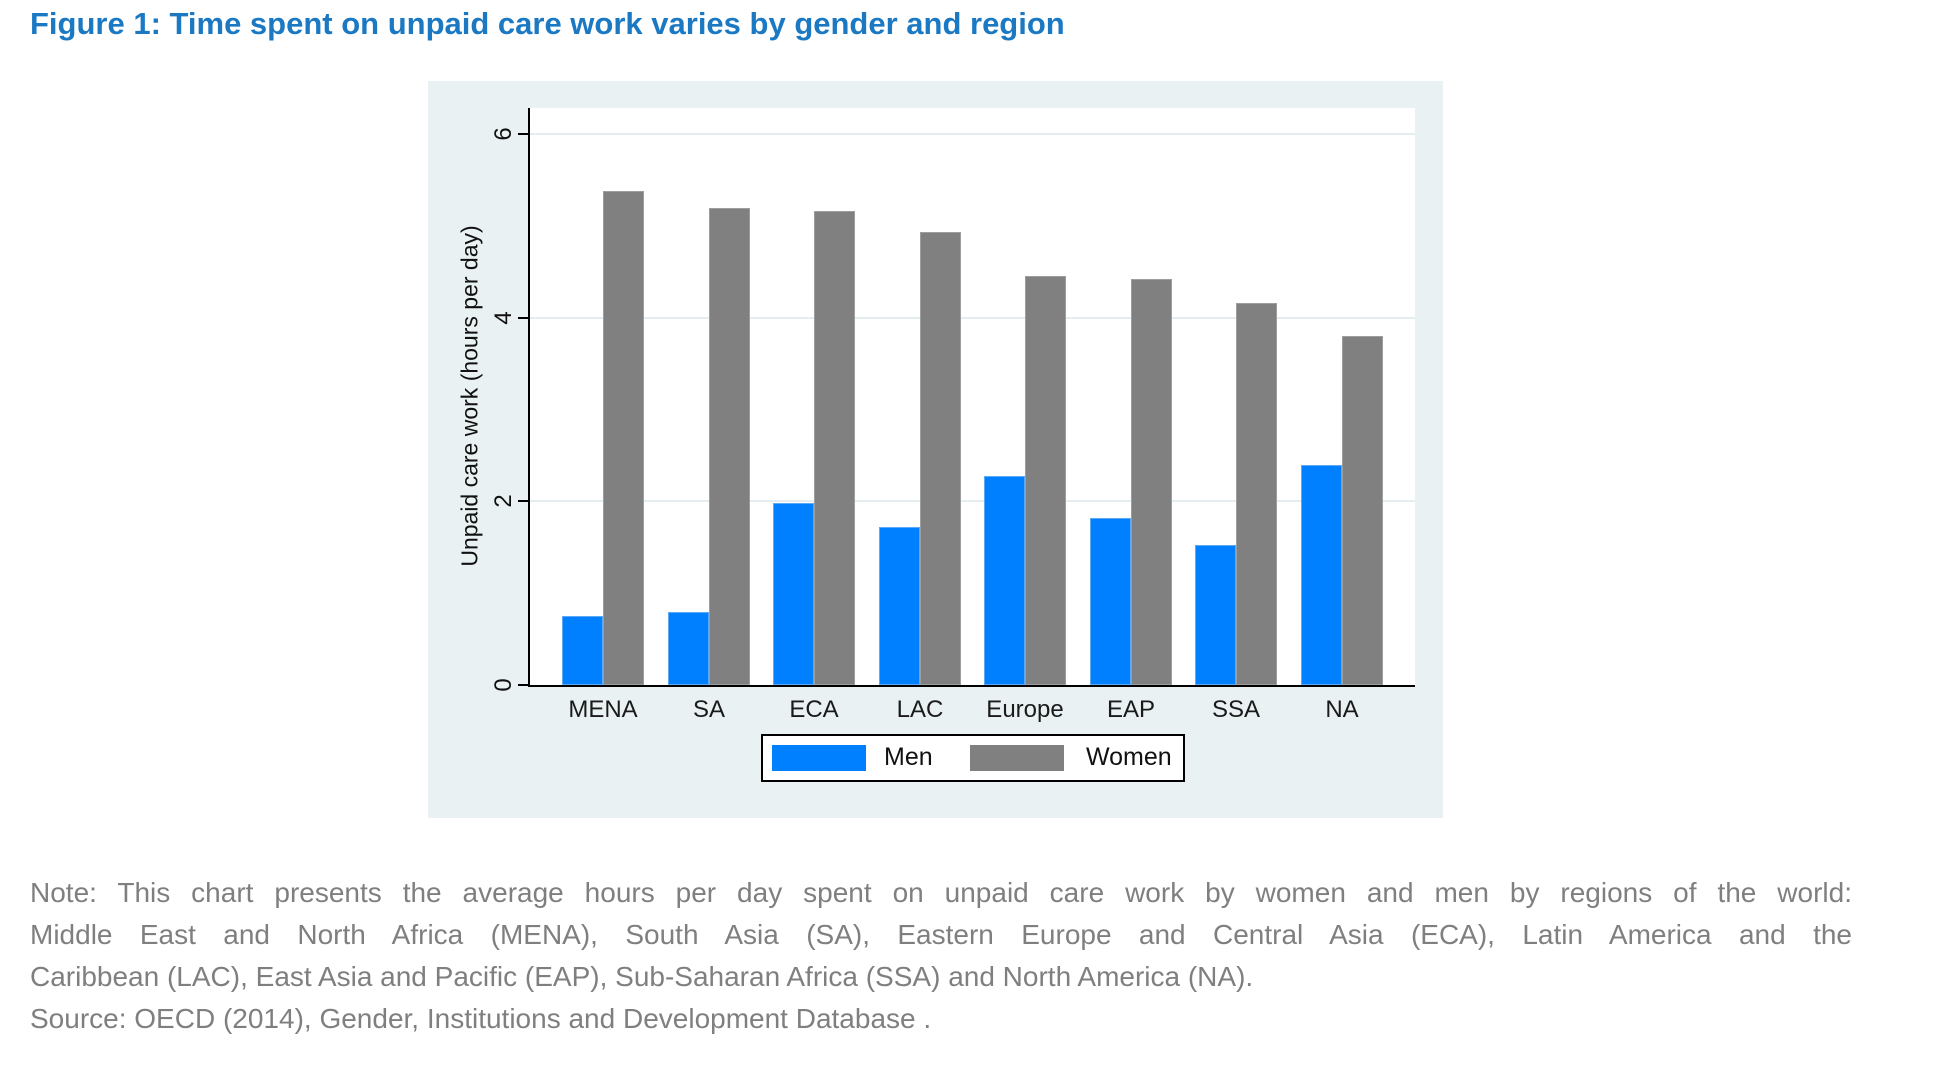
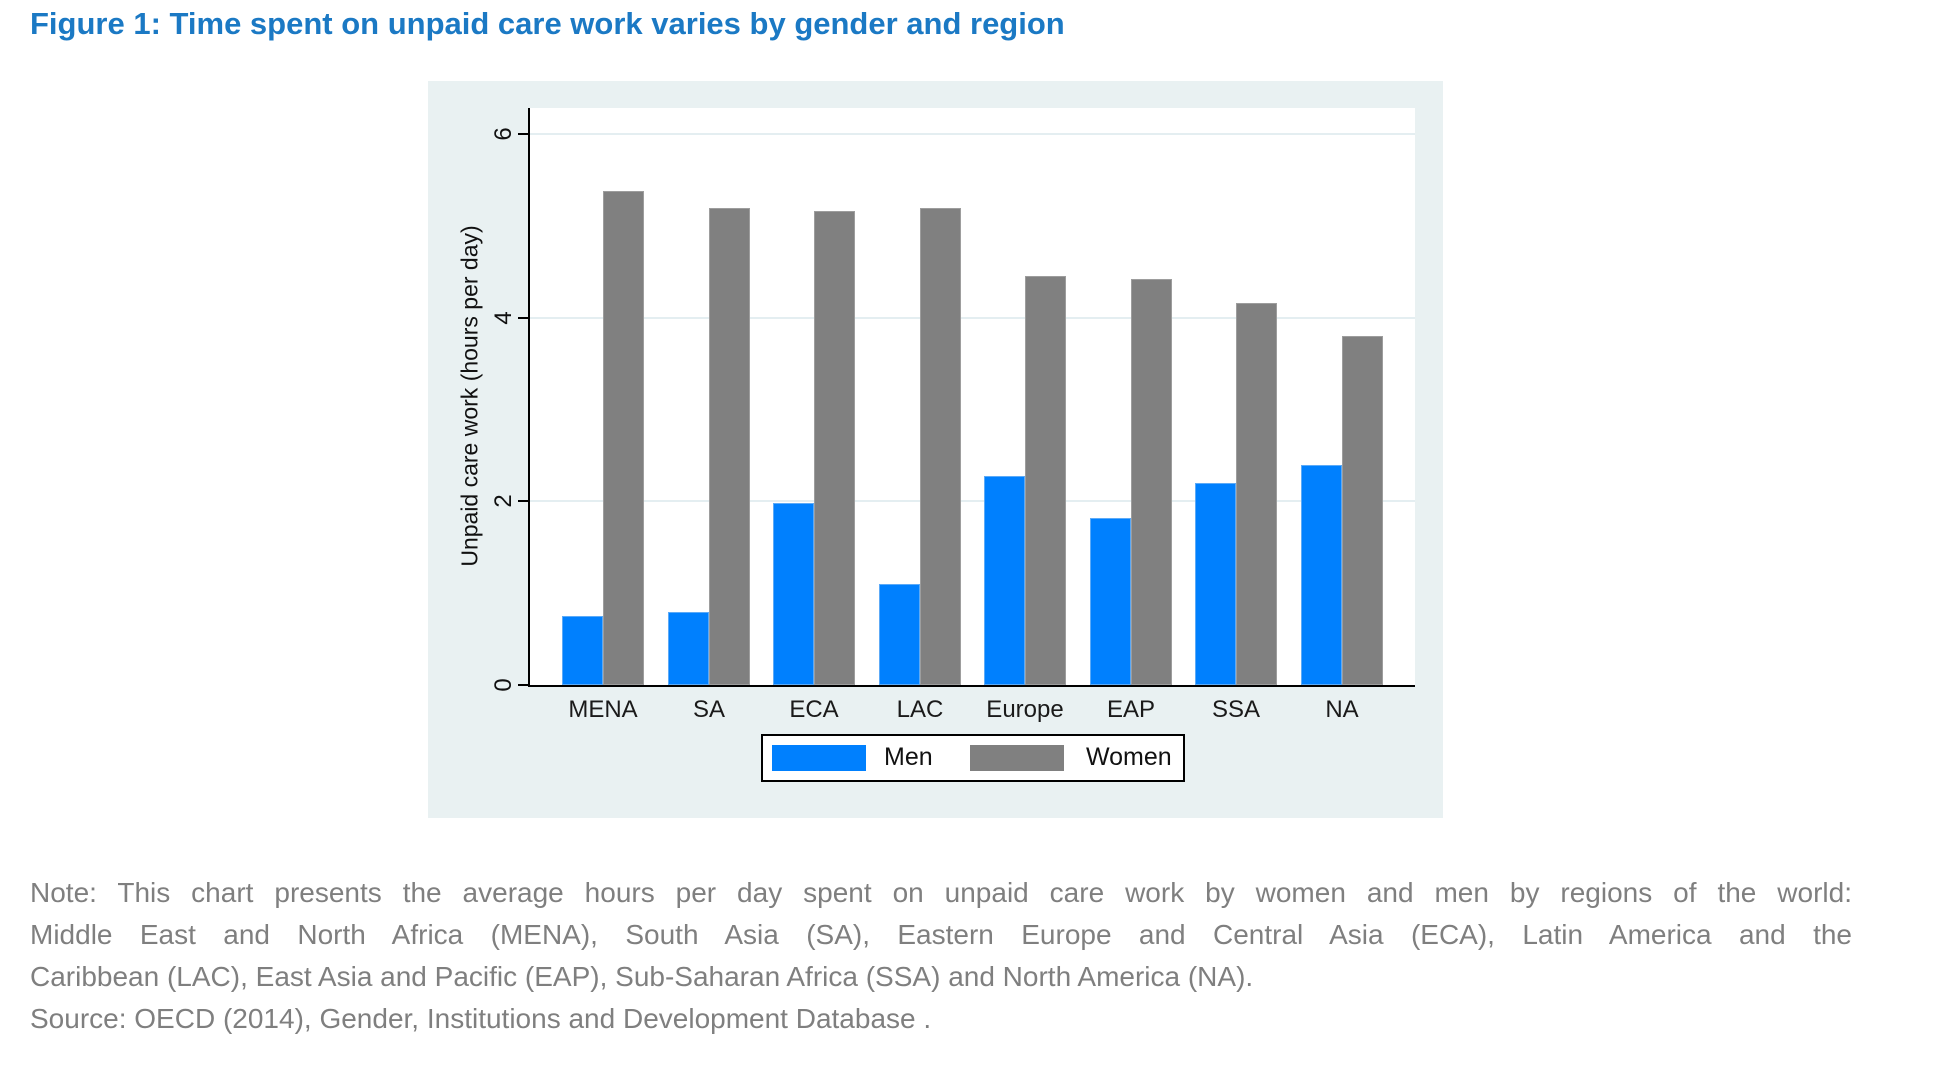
Men/LAC: 1.7 -> 1.1
Women/LAC: 4.9 -> 5.2
Men/SSA: 1.5 -> 2.2
